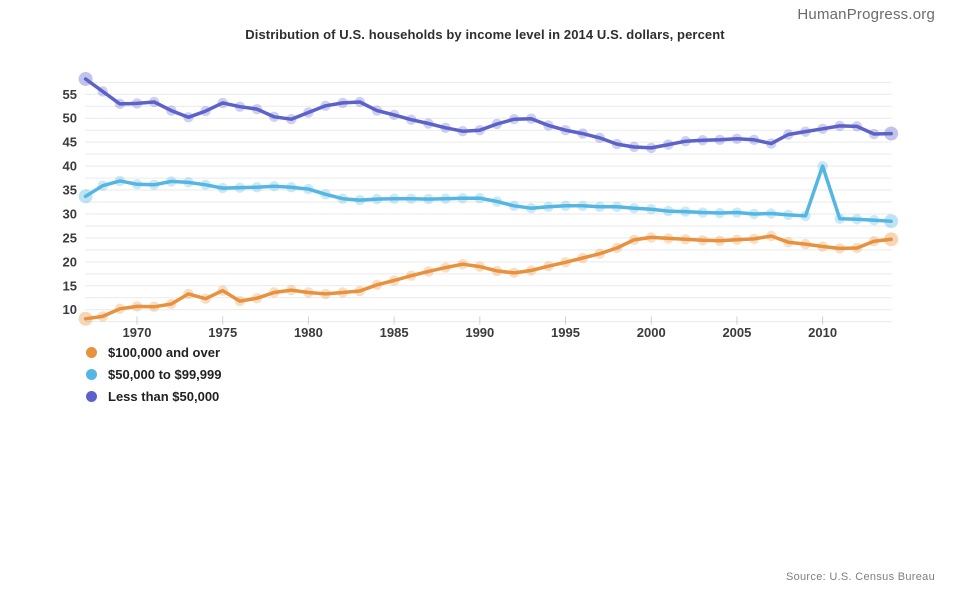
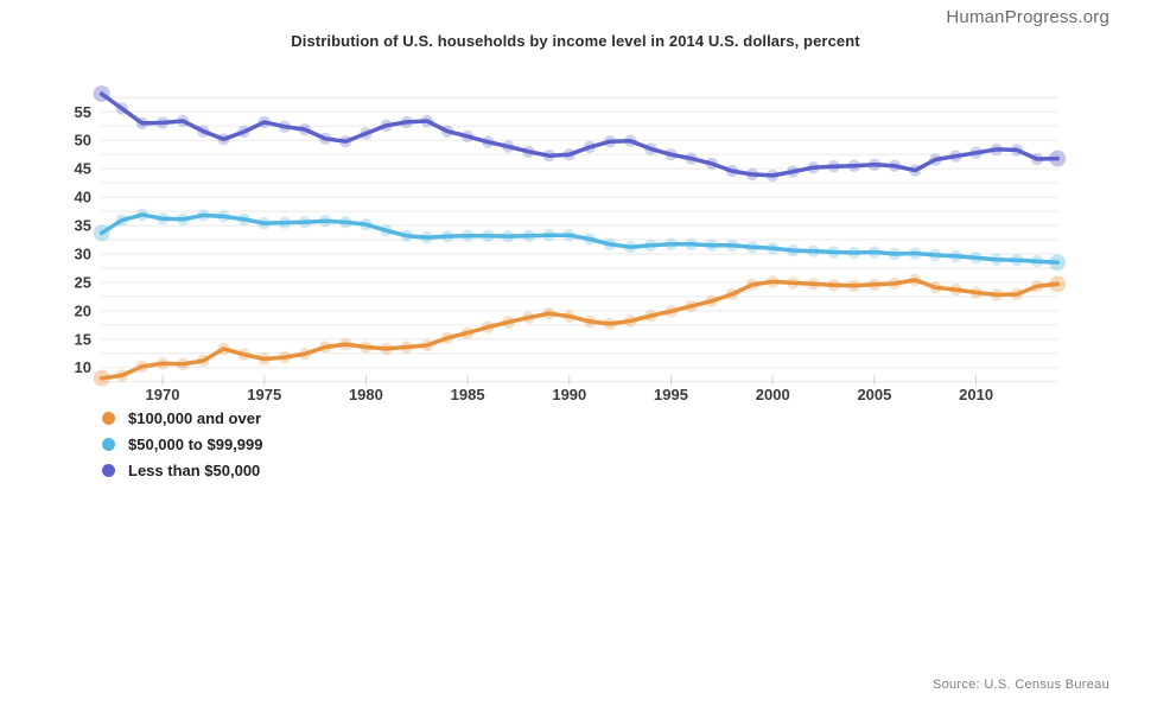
$100,000 and over/1975: 14 -> 12
$50,000 to $99,999/2010: 40 -> 29
